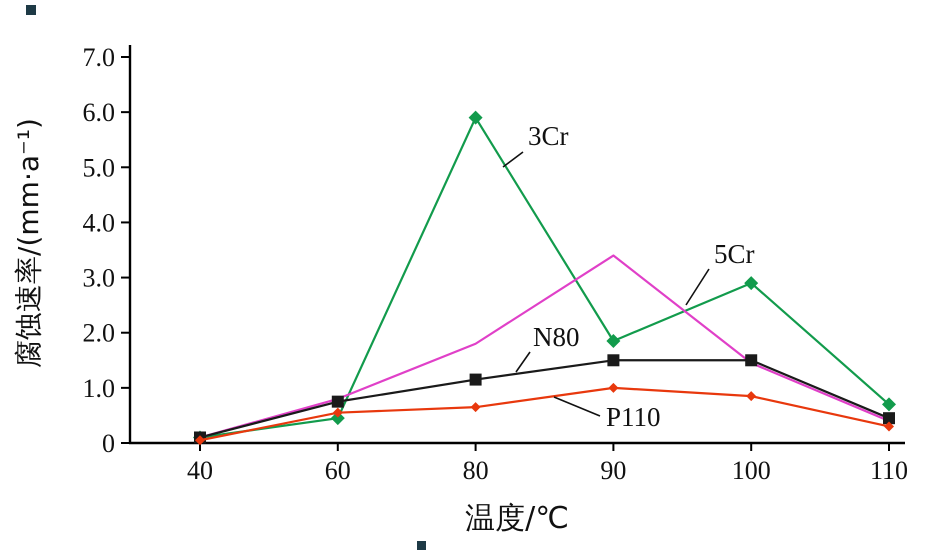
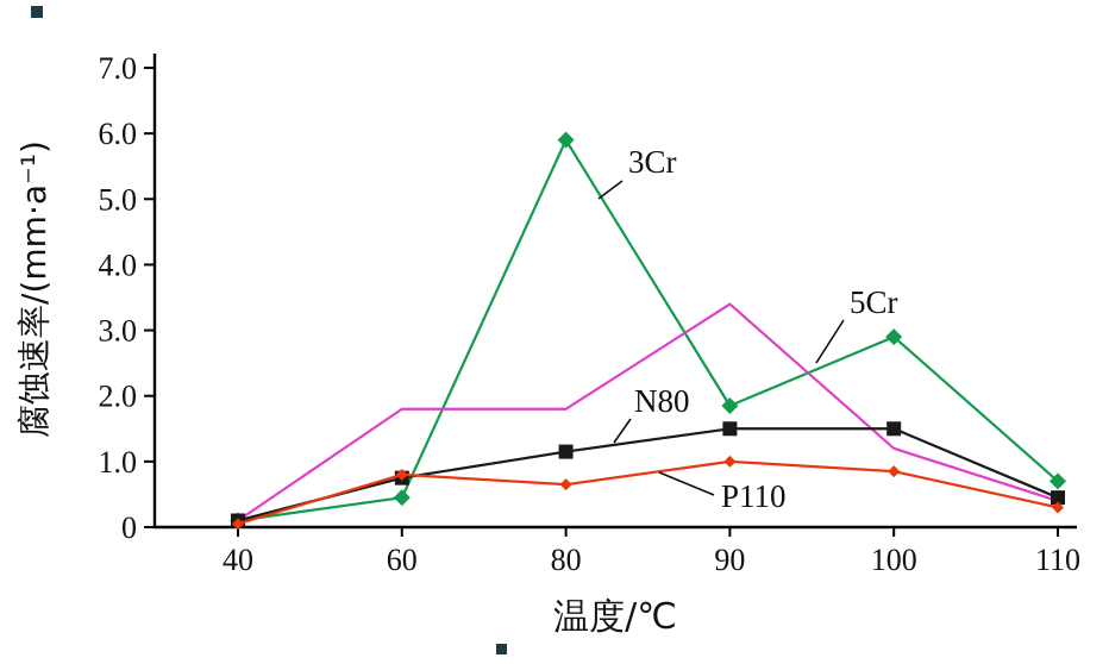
5Cr/60: 0.8 -> 1.8
P110/60: 0.6 -> 0.8
5Cr/100: 1.4 -> 1.2
